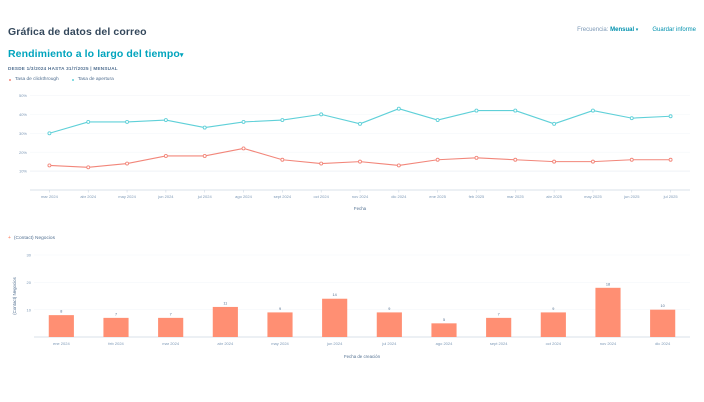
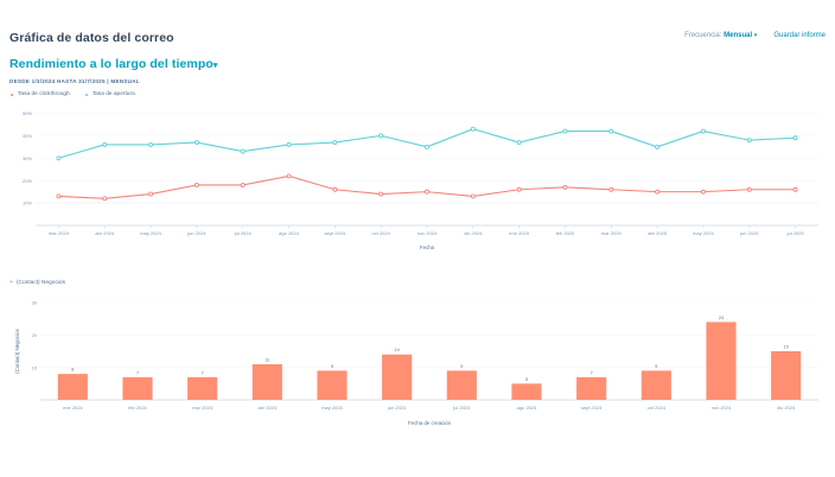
(Contact) Negocios/nov 2024: 18 -> 24
(Contact) Negocios/dic 2024: 10 -> 15
